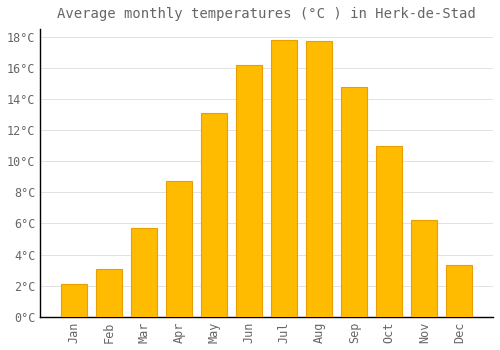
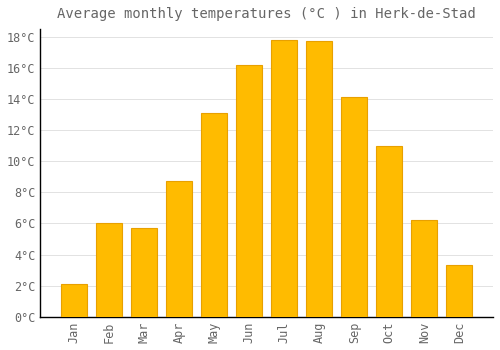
Feb: 3.1°C -> 6.0°C
Sep: 14.8°C -> 14.1°C
